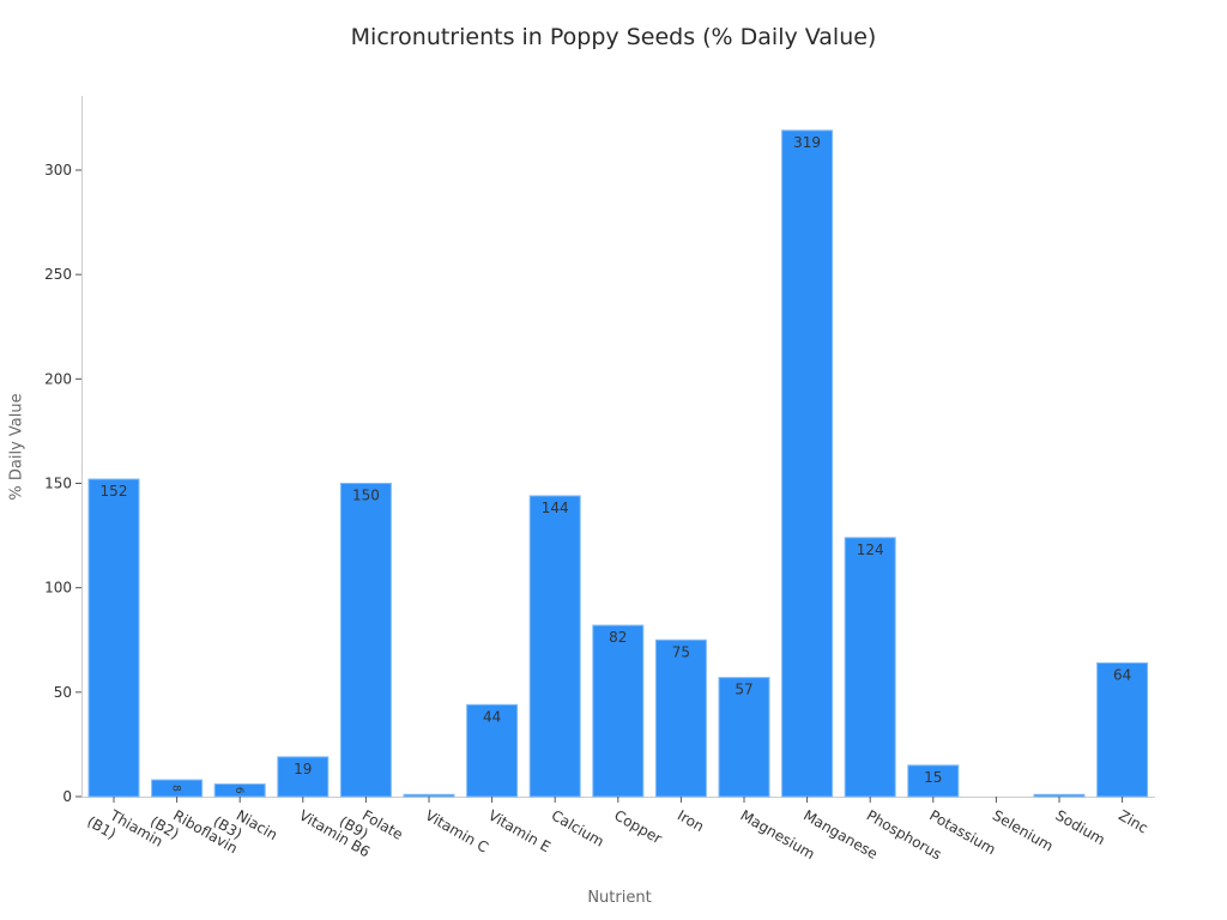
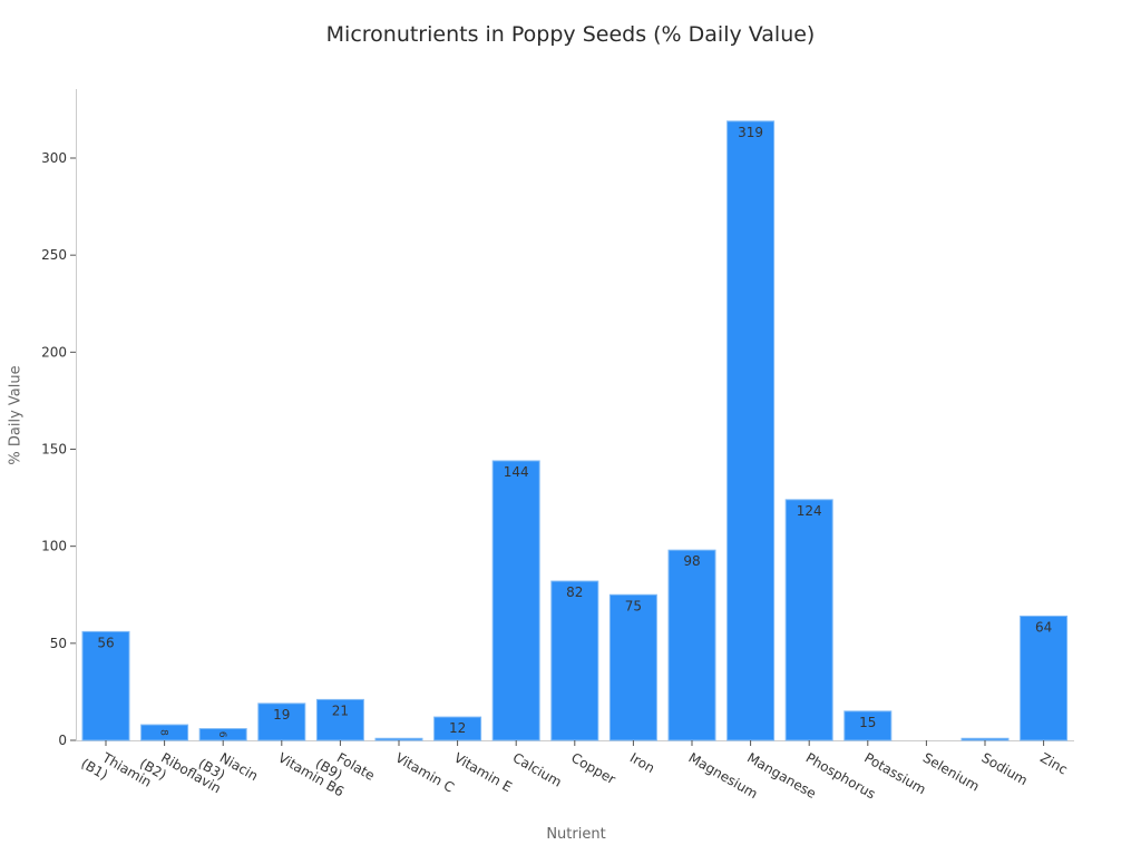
Thiamin (B1): 152 -> 56
Folate (B9): 150 -> 21
Vitamin E: 44 -> 12
Magnesium: 57 -> 98
